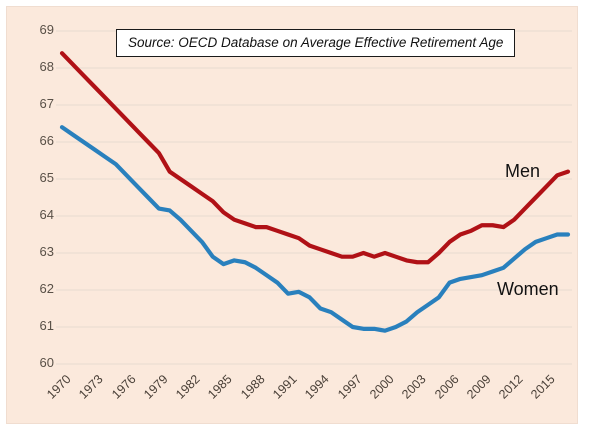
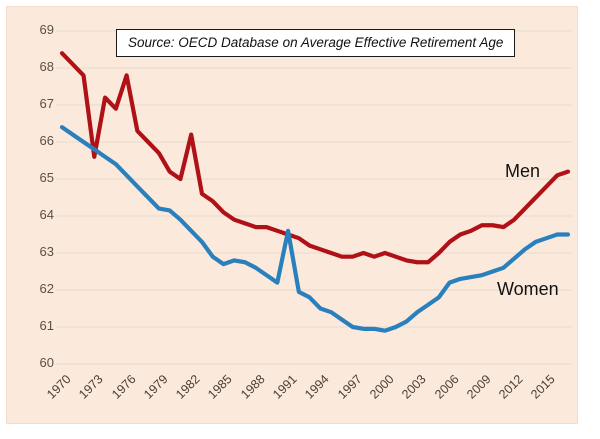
Men/1973: 67.5 -> 65.6
Men/1976: 66.6 -> 67.8
Men/1982: 64.8 -> 66.2
Women/1991: 61.9 -> 63.6
